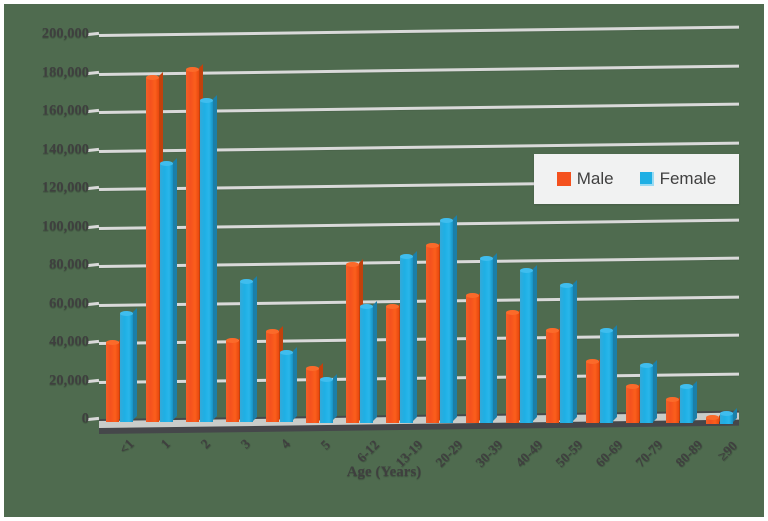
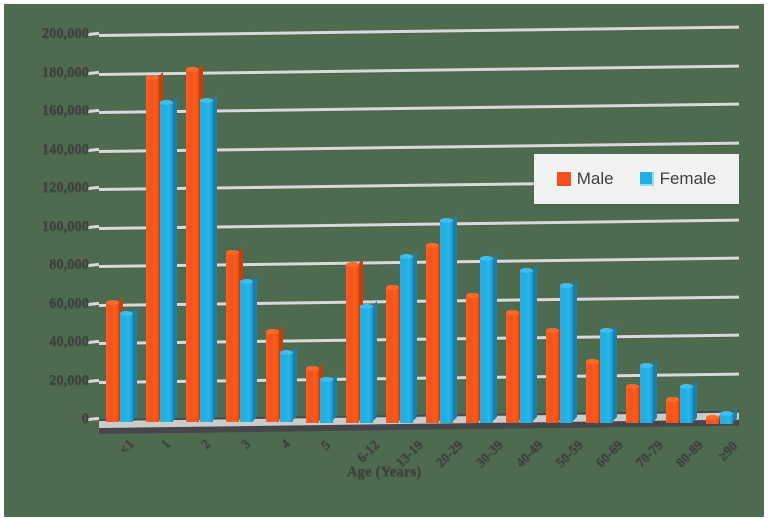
Male/<1: 41000 -> 62000
Female/1: 134000 -> 166000
Male/3: 42000 -> 88000
Male/13-19: 60000 -> 70000
